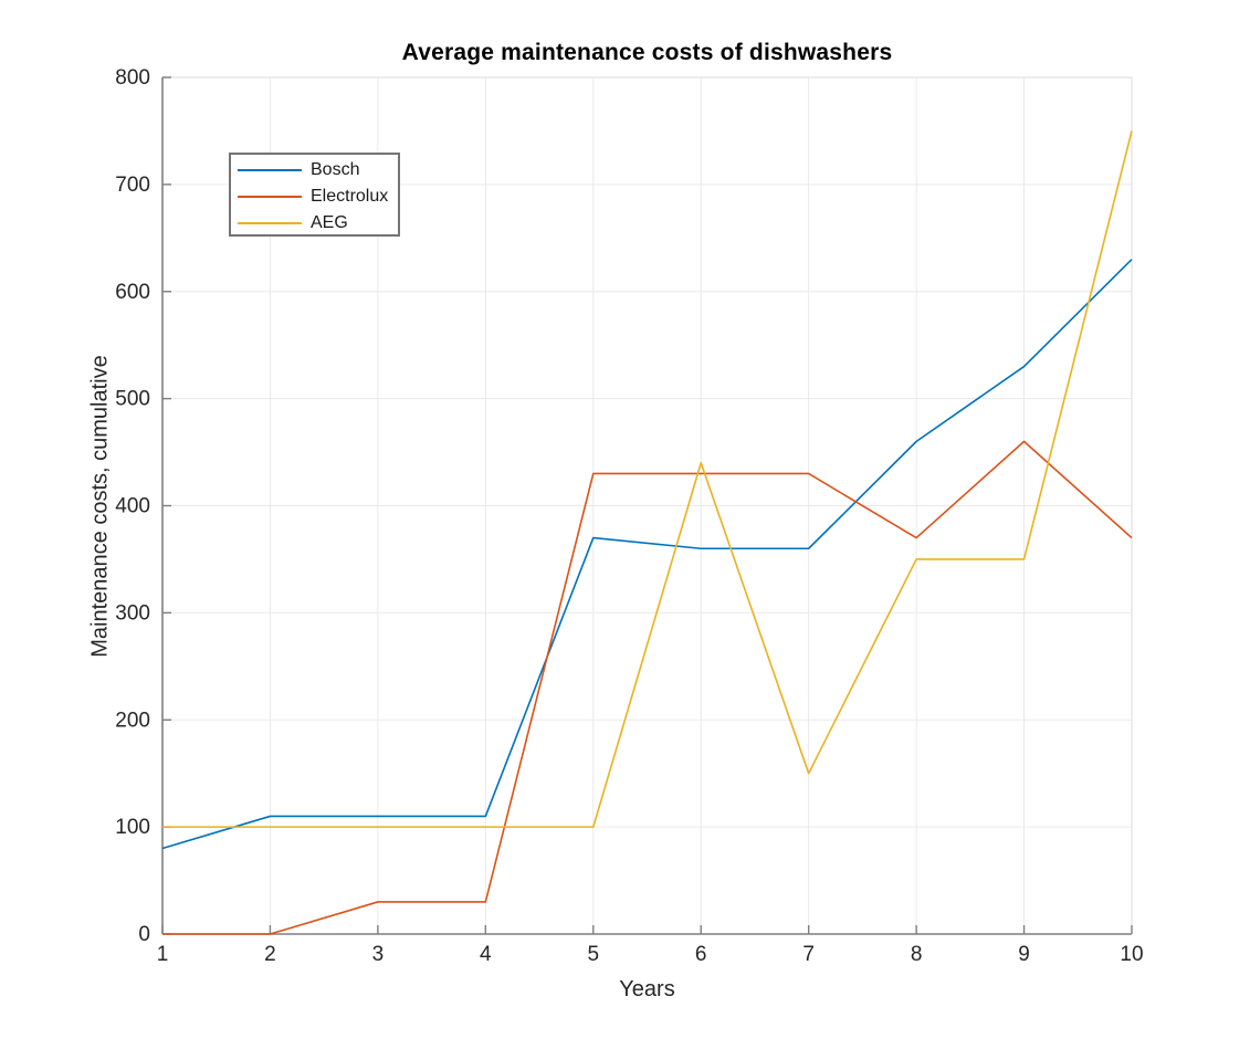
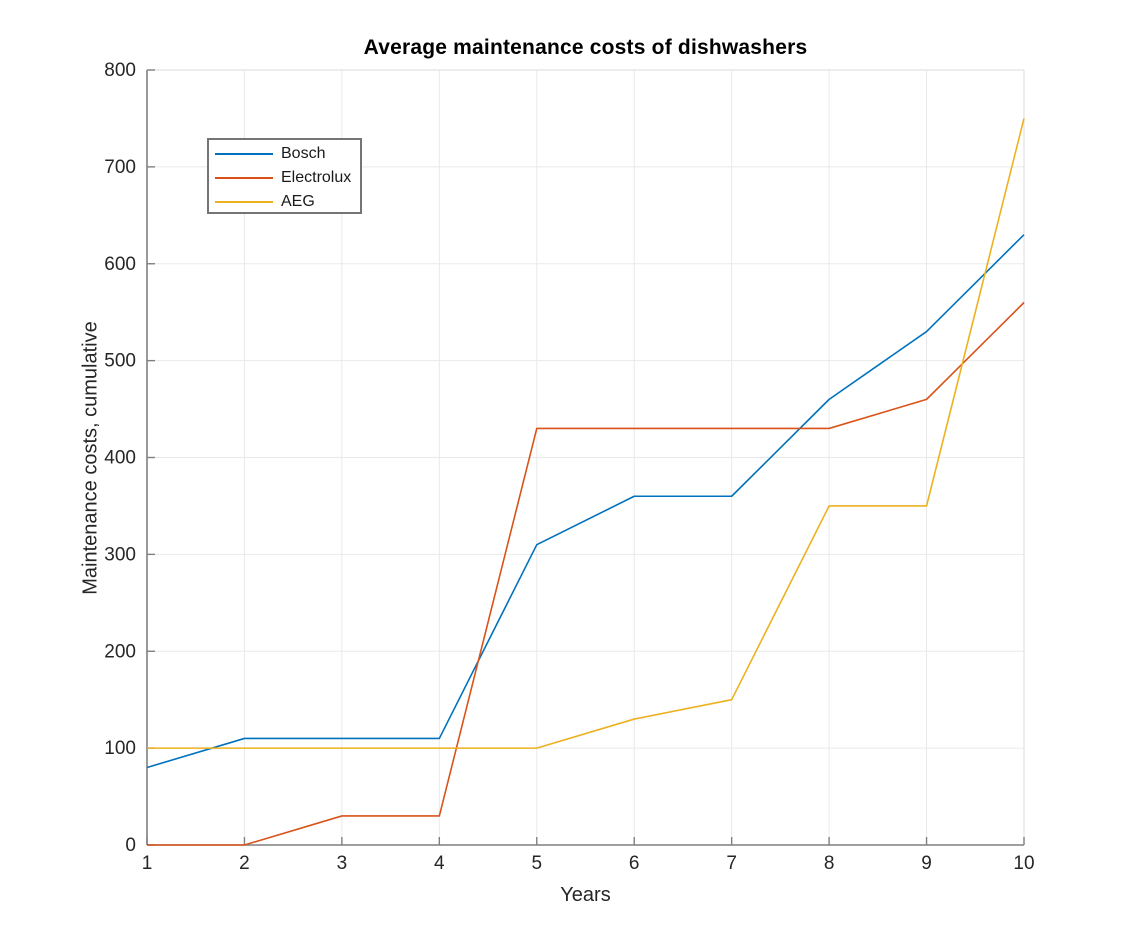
Bosch/5: 370 -> 310
AEG/6: 440 -> 130
Electrolux/8: 370 -> 430
Electrolux/10: 370 -> 560
